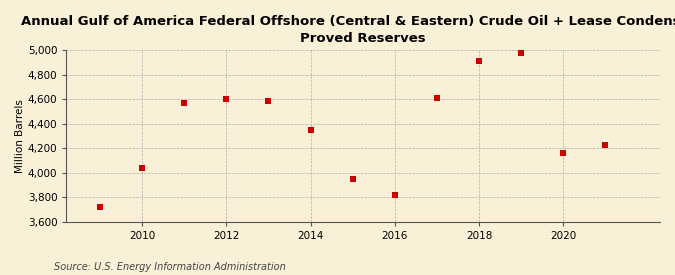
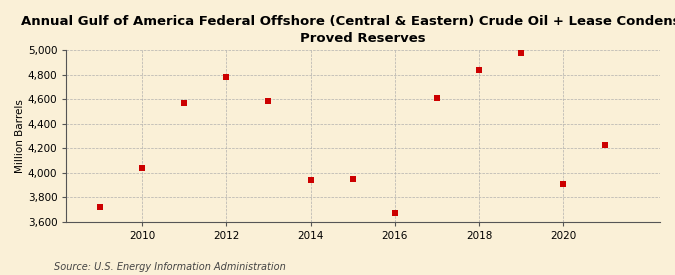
2012: 4,600 -> 4,780
2014: 4,350 -> 3,940
2016: 3,820 -> 3,670
2018: 4,910 -> 4,840
2020: 4,160 -> 3,910
